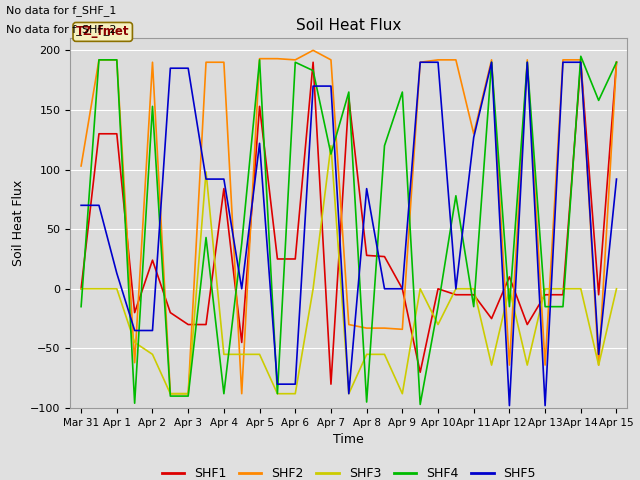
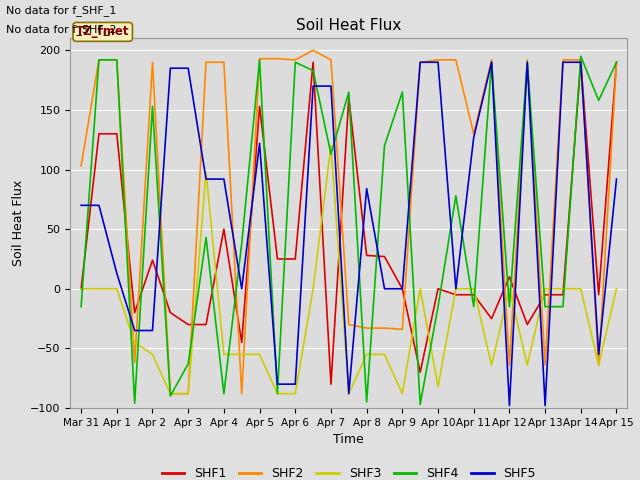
SHF4/Apr 3: -90 -> -63
SHF1/Apr 4: 84 -> 50
SHF3/Apr 10: -30 -> -82
